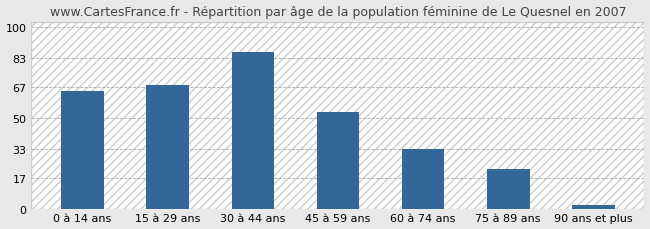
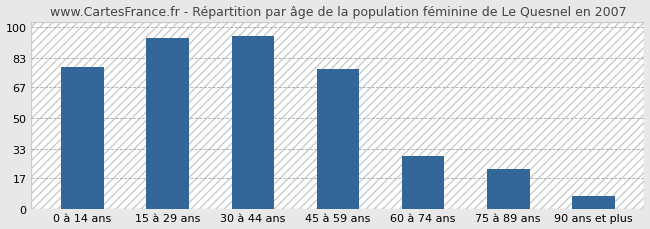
0 à 14 ans: 65 -> 78
15 à 29 ans: 68 -> 94
30 à 44 ans: 86 -> 95
45 à 59 ans: 53 -> 77
60 à 74 ans: 33 -> 29
90 ans et plus: 2 -> 7
